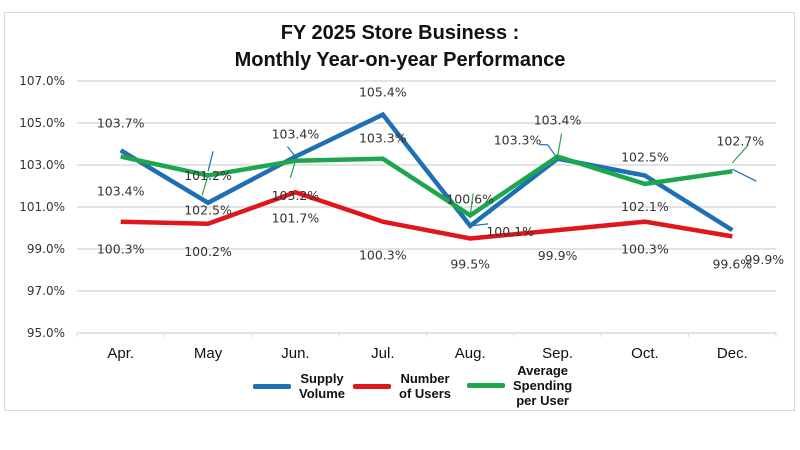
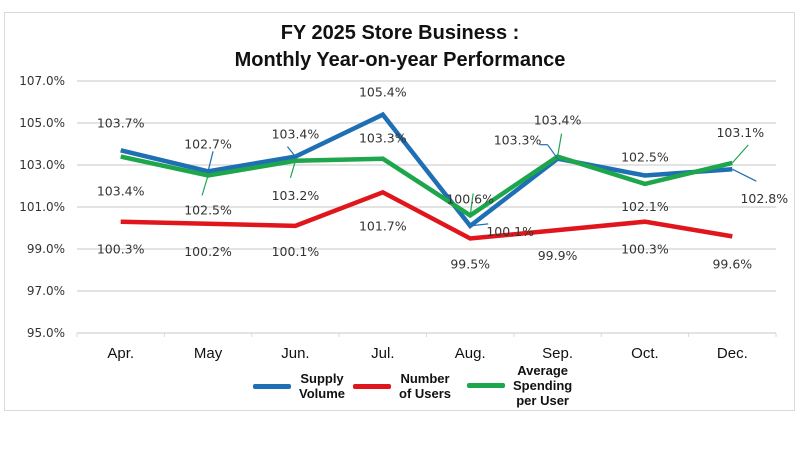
Supply Volume/May: 101.2% -> 102.7%
Number of Users/Jun.: 101.7% -> 100.1%
Number of Users/Jul.: 100.3% -> 101.7%
Supply Volume/Dec.: 99.9% -> 102.8%
Average Spending per User/Dec.: 102.7% -> 103.1%
